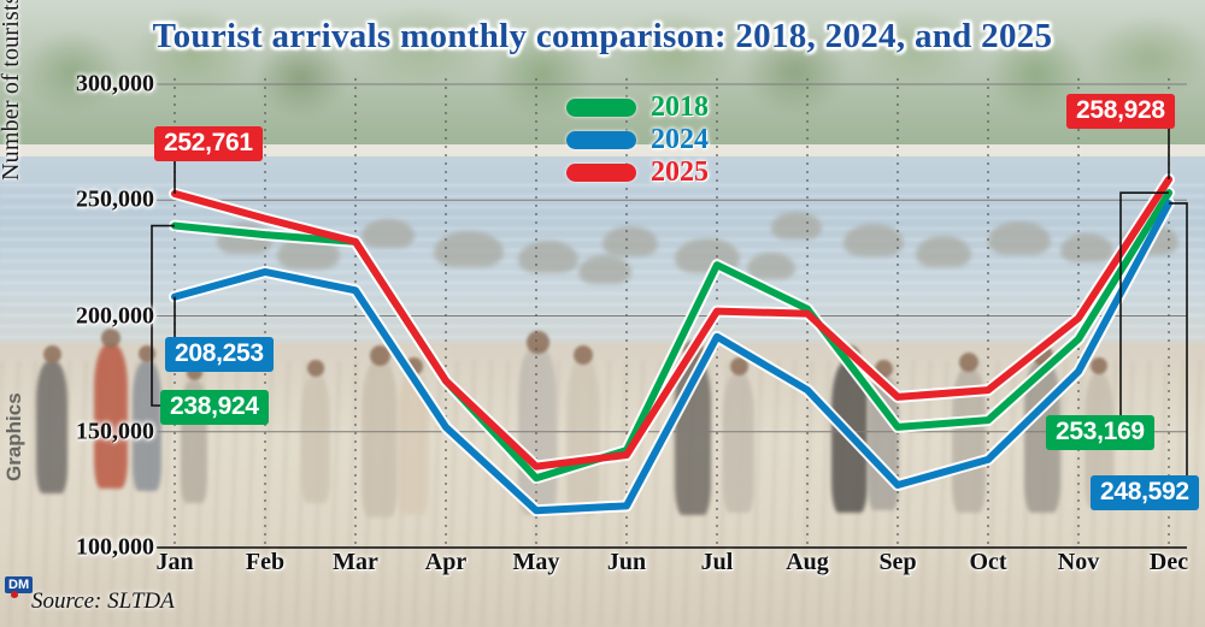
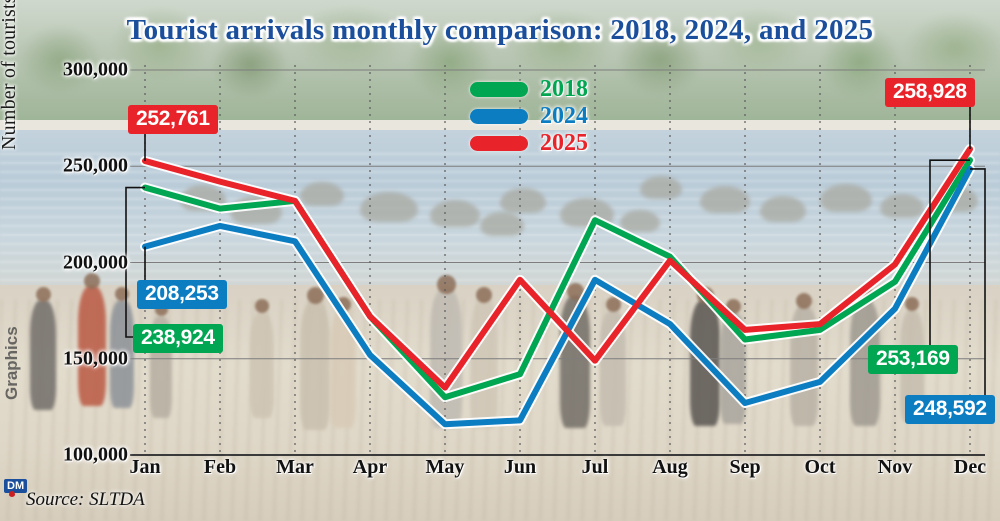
2018/Feb: 235000 -> 228000
2025/Jun: 140000 -> 191000
2025/Jul: 202000 -> 149000
2018/Sep: 152000 -> 160000
2018/Oct: 155000 -> 165000
